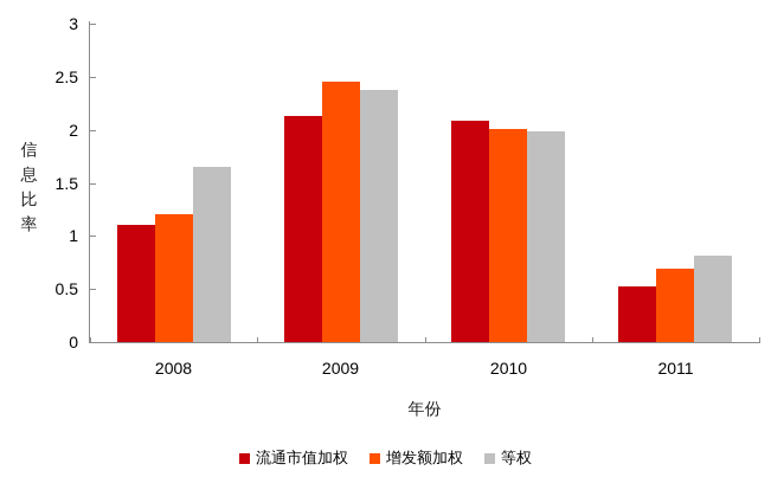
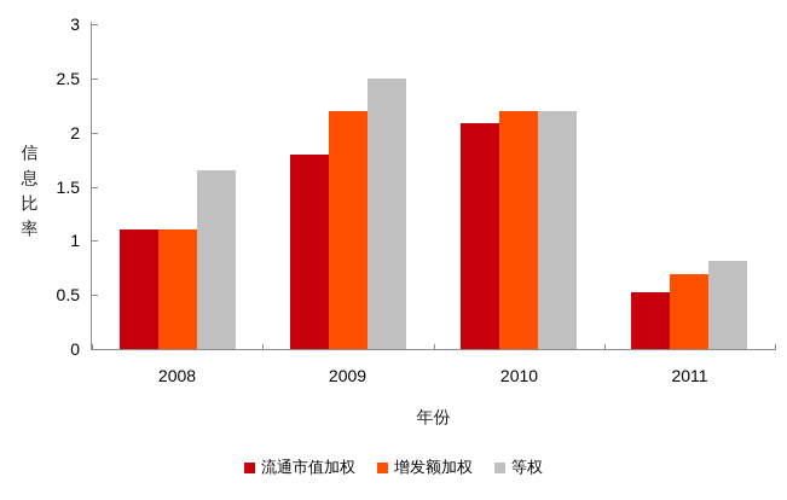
增发额加权/2008: 1.2 -> 1.1
流通市值加权/2009: 2.1 -> 1.8
增发额加权/2009: 2.5 -> 2.2
等权/2009: 2.4 -> 2.5
增发额加权/2010: 2.0 -> 2.2
等权/2010: 2.0 -> 2.2
